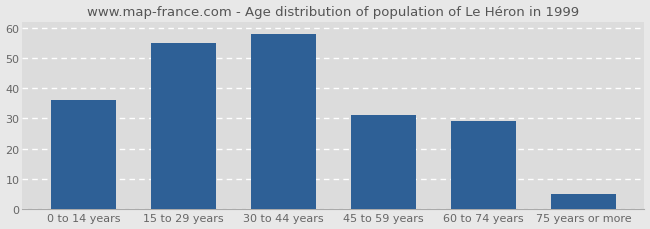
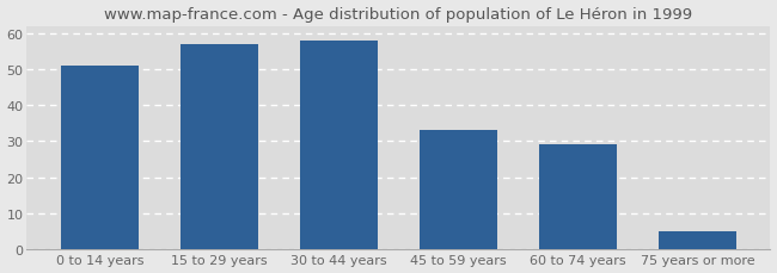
0 to 14 years: 36 -> 51
15 to 29 years: 55 -> 57
45 to 59 years: 31 -> 33
